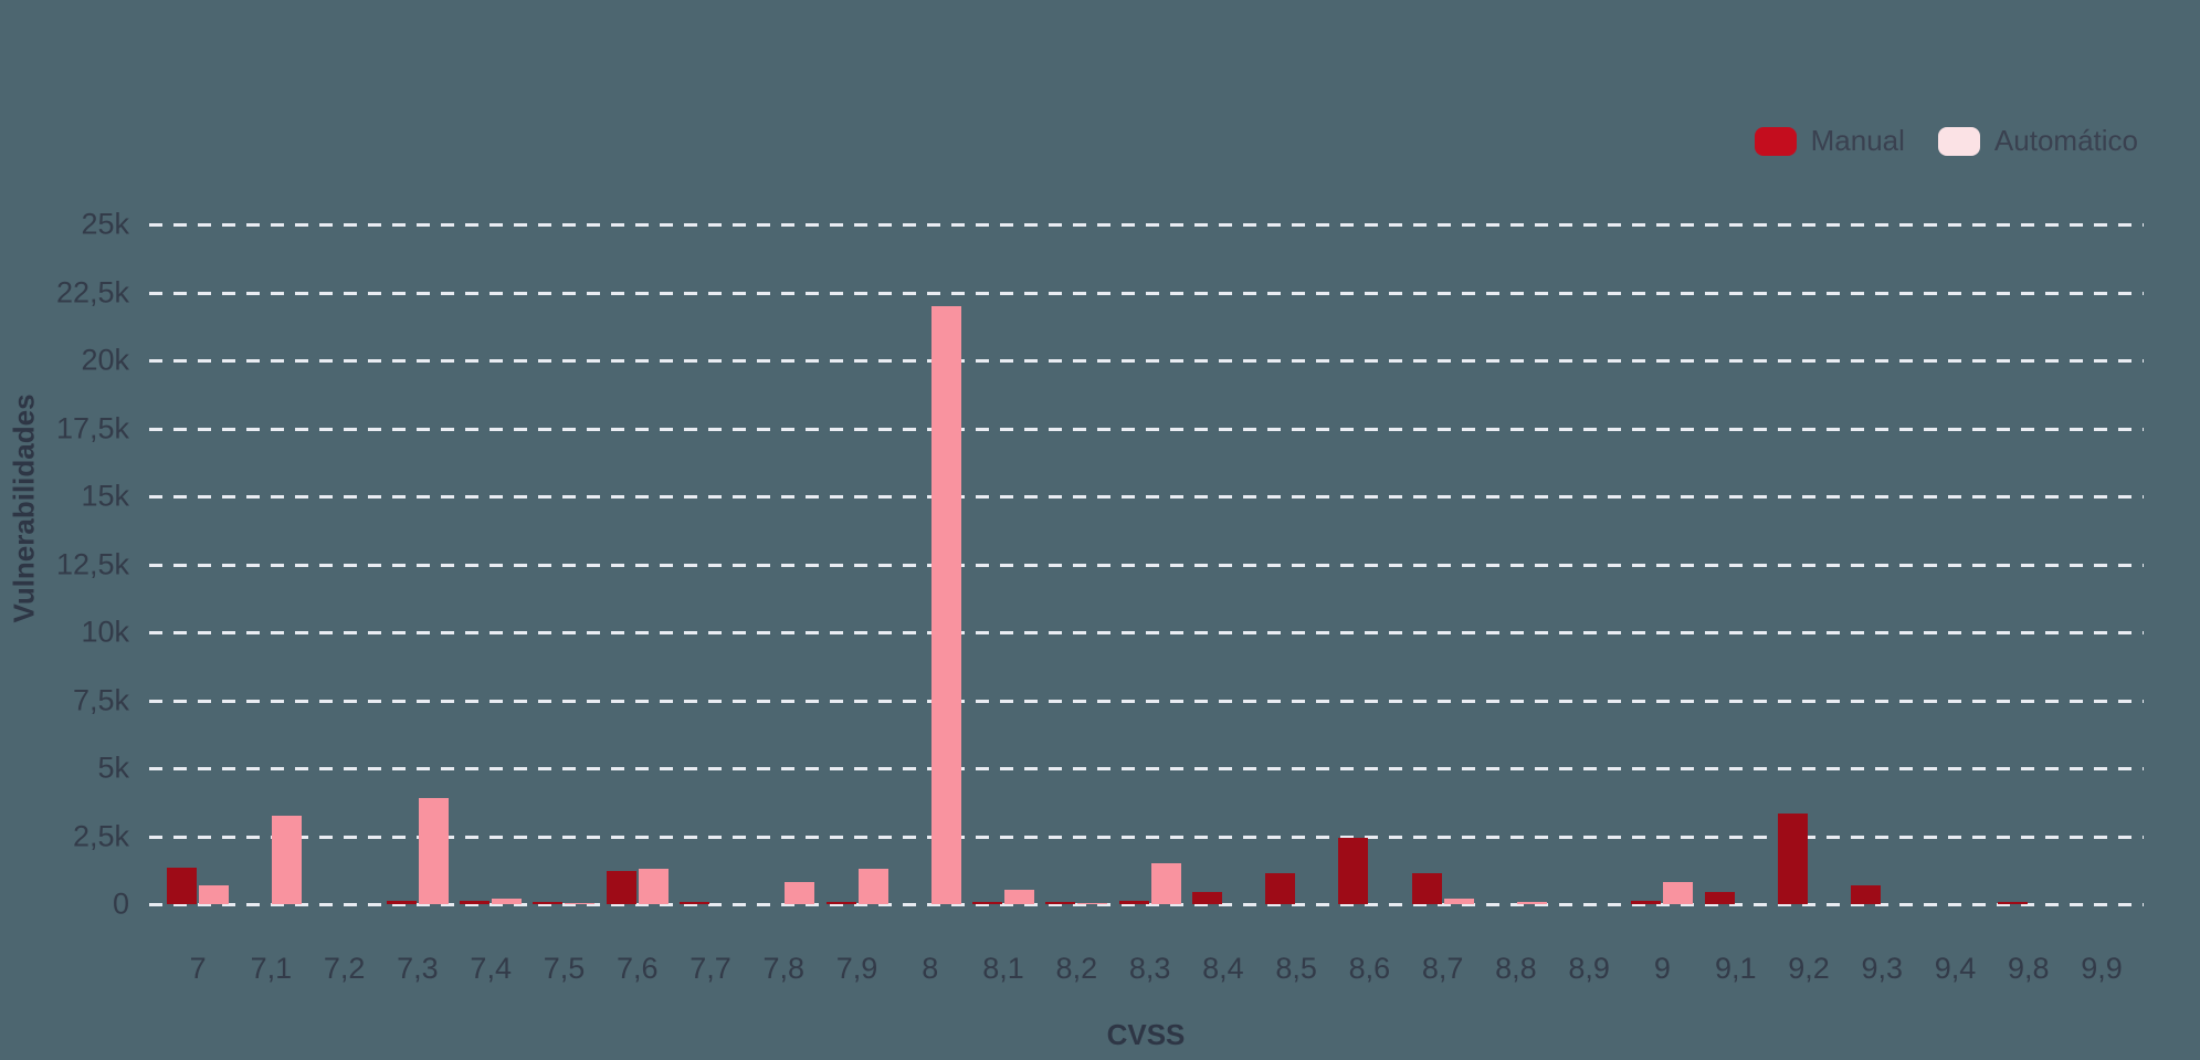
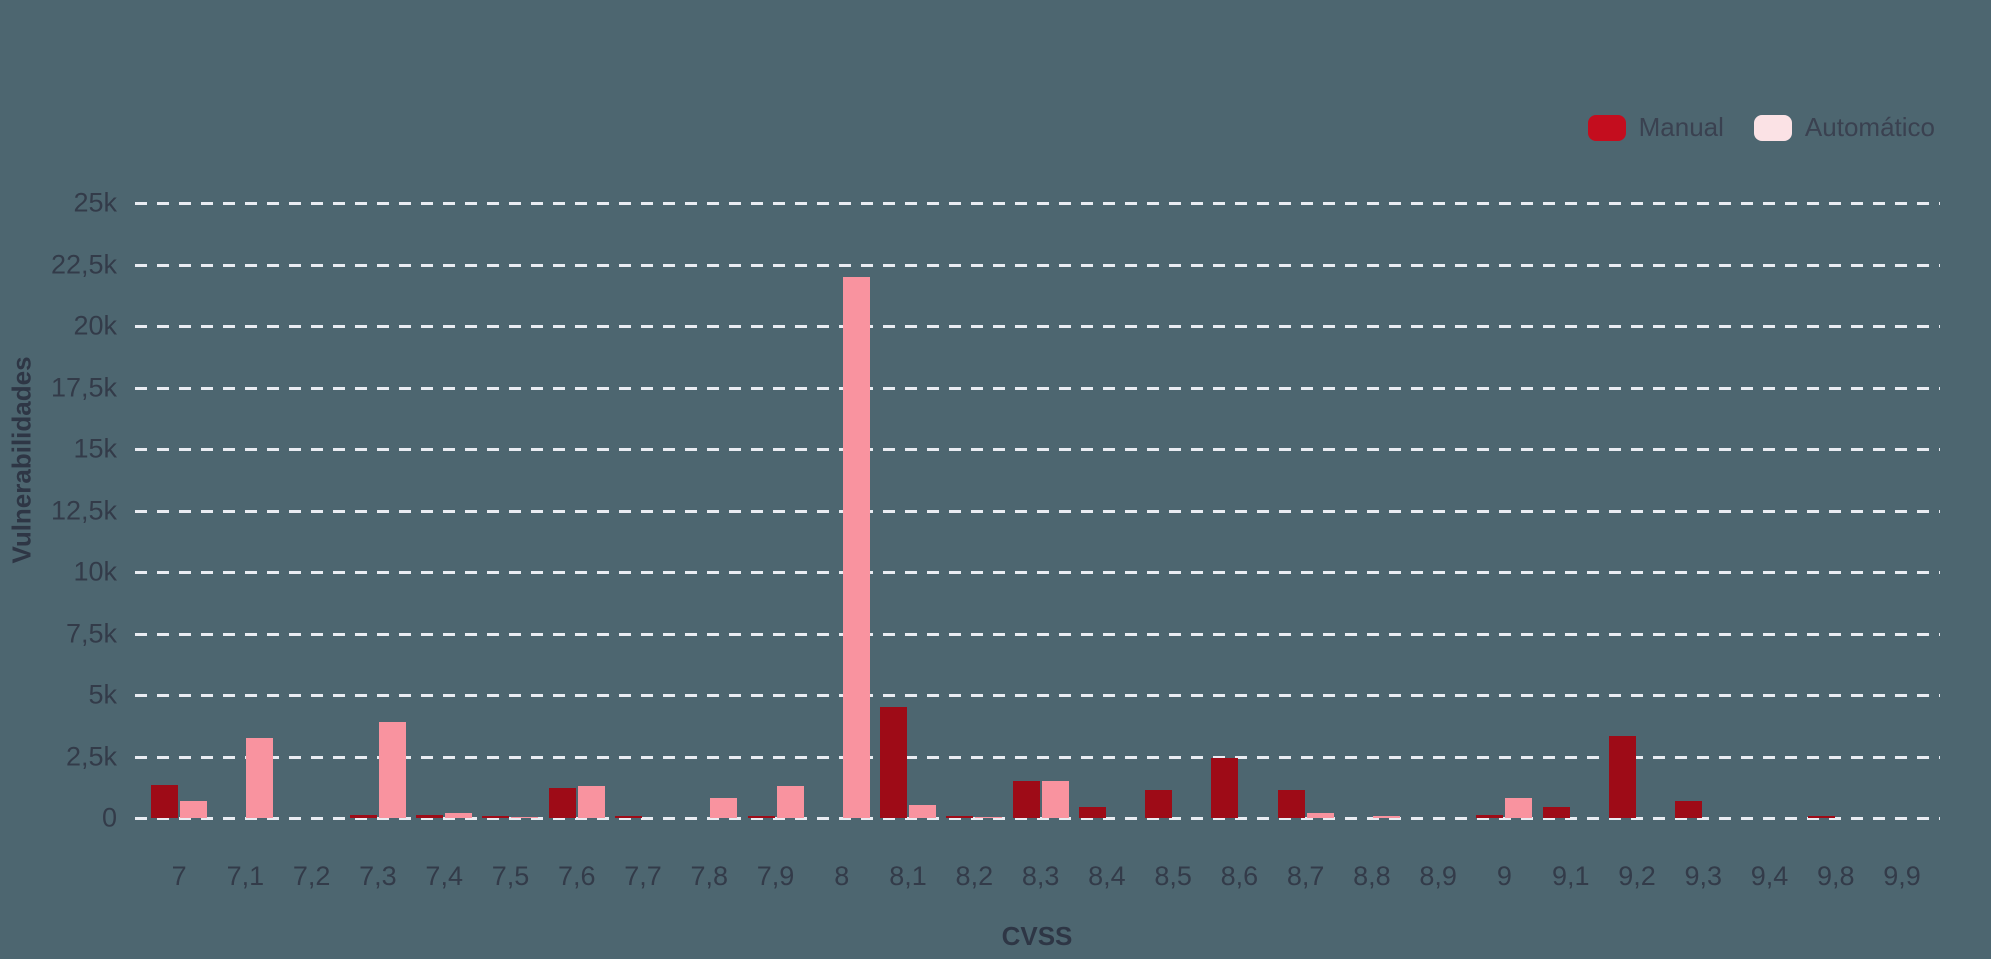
Manual/8,1: 0.1k -> 4.5k
Manual/8,3: 0.1k -> 1.5k
